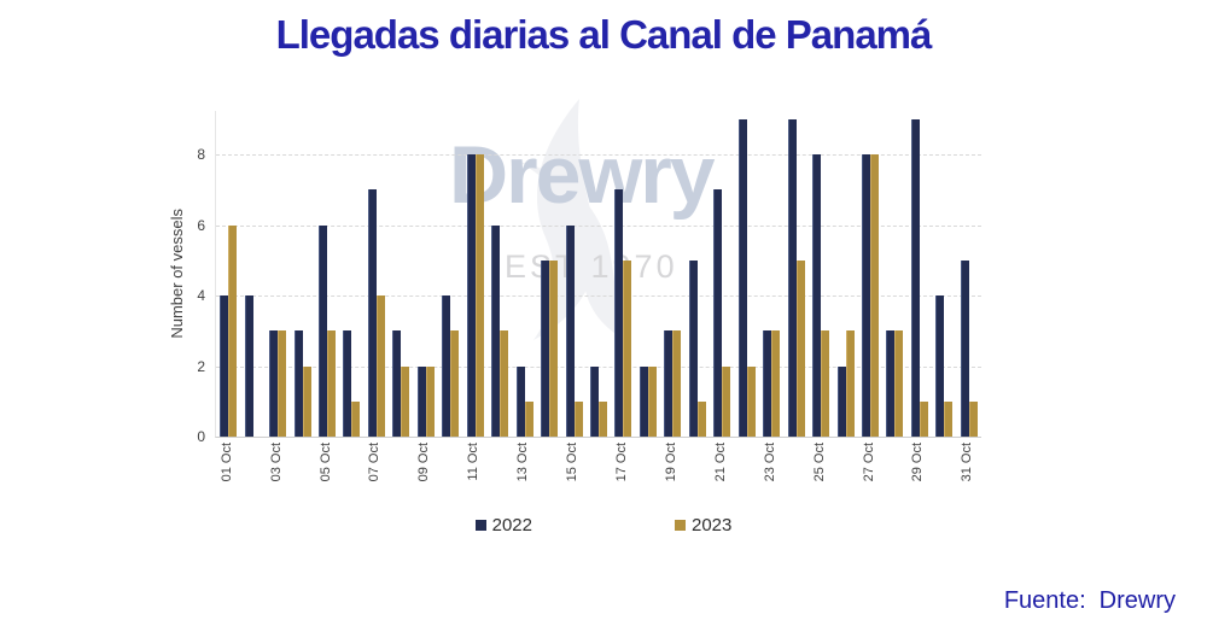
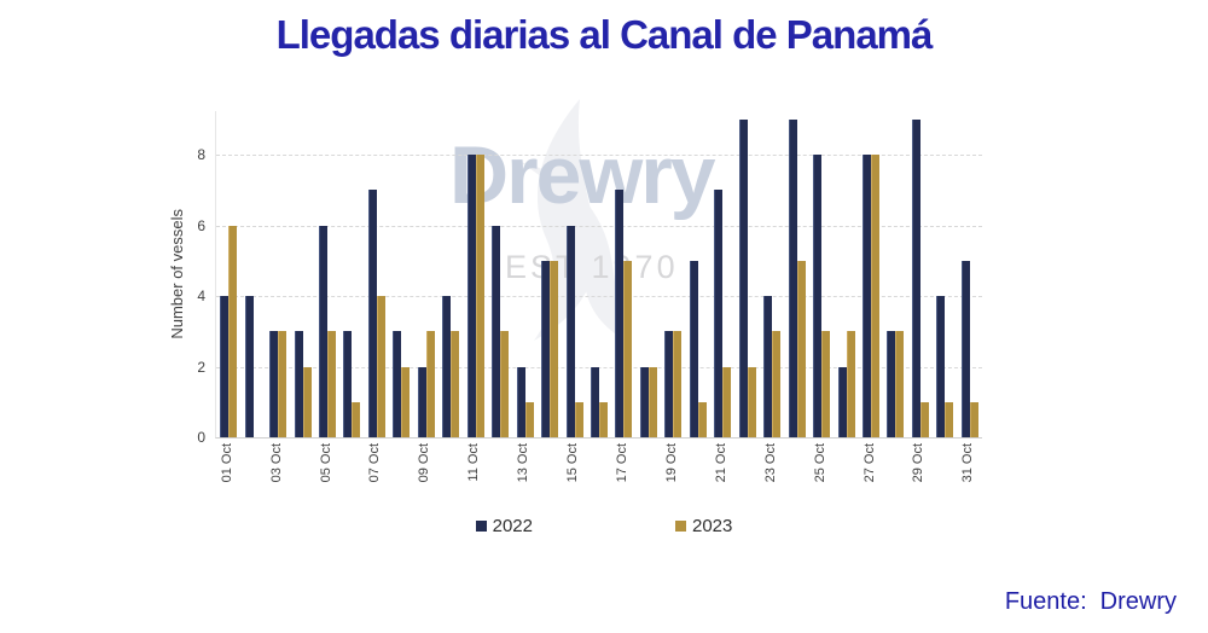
2023/09 Oct: 2 -> 3
2022/23 Oct: 3 -> 4
